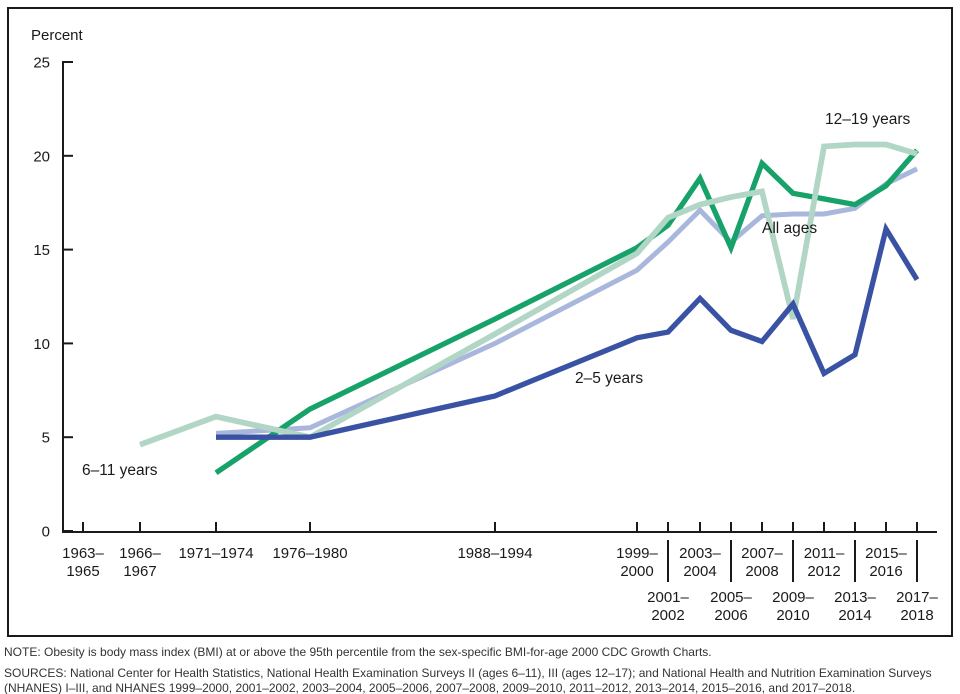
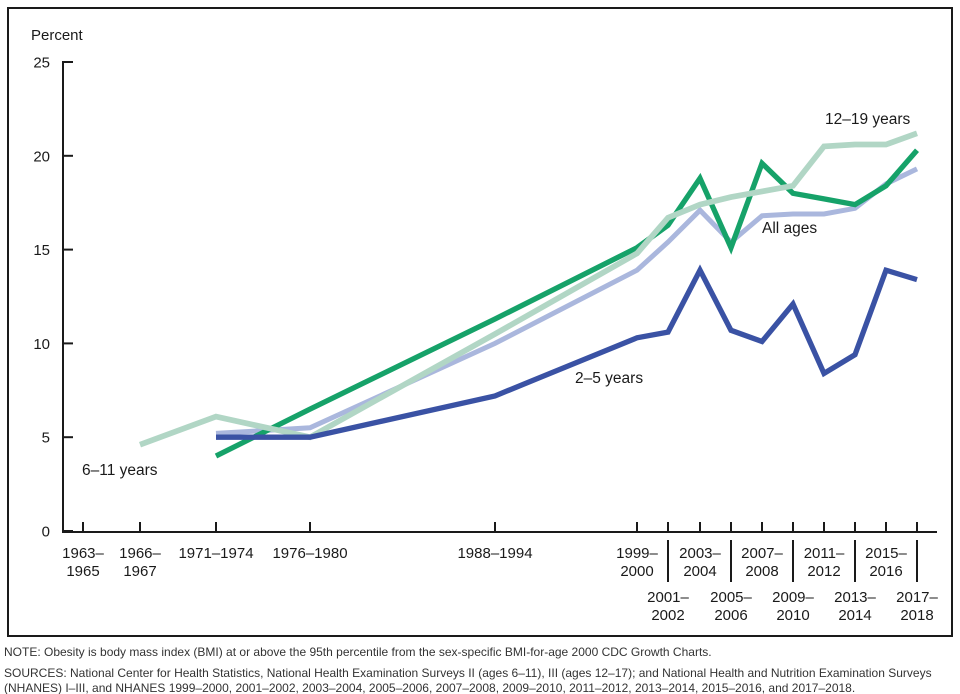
6–11 years/1971–1974: 3.1 -> 4.0
2–5 years/2003–2004: 12.4 -> 13.9
12–19 years/2009–2010: 11.3 -> 18.4
2–5 years/2015–2016: 16.1 -> 13.9
12–19 years/2017–2018: 20.1 -> 21.2
